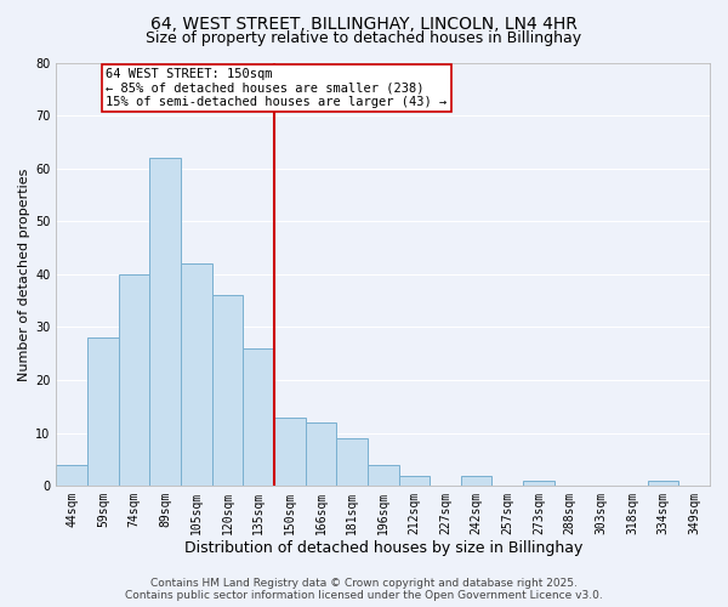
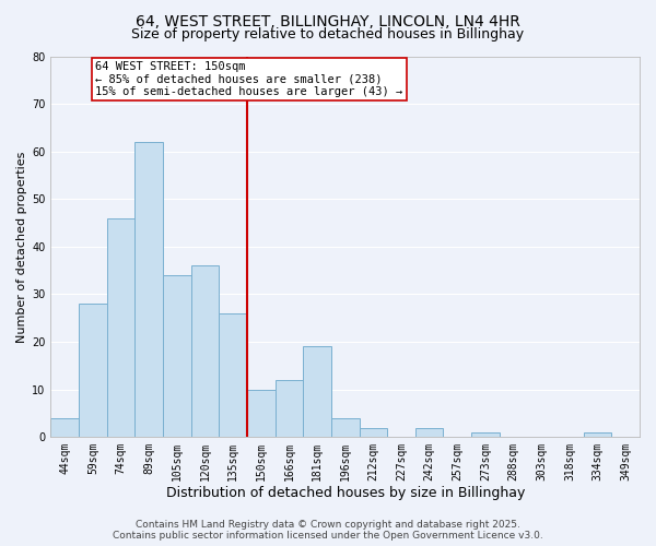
74sqm: 40 -> 46
105sqm: 42 -> 34
150sqm: 13 -> 10
181sqm: 9 -> 19
